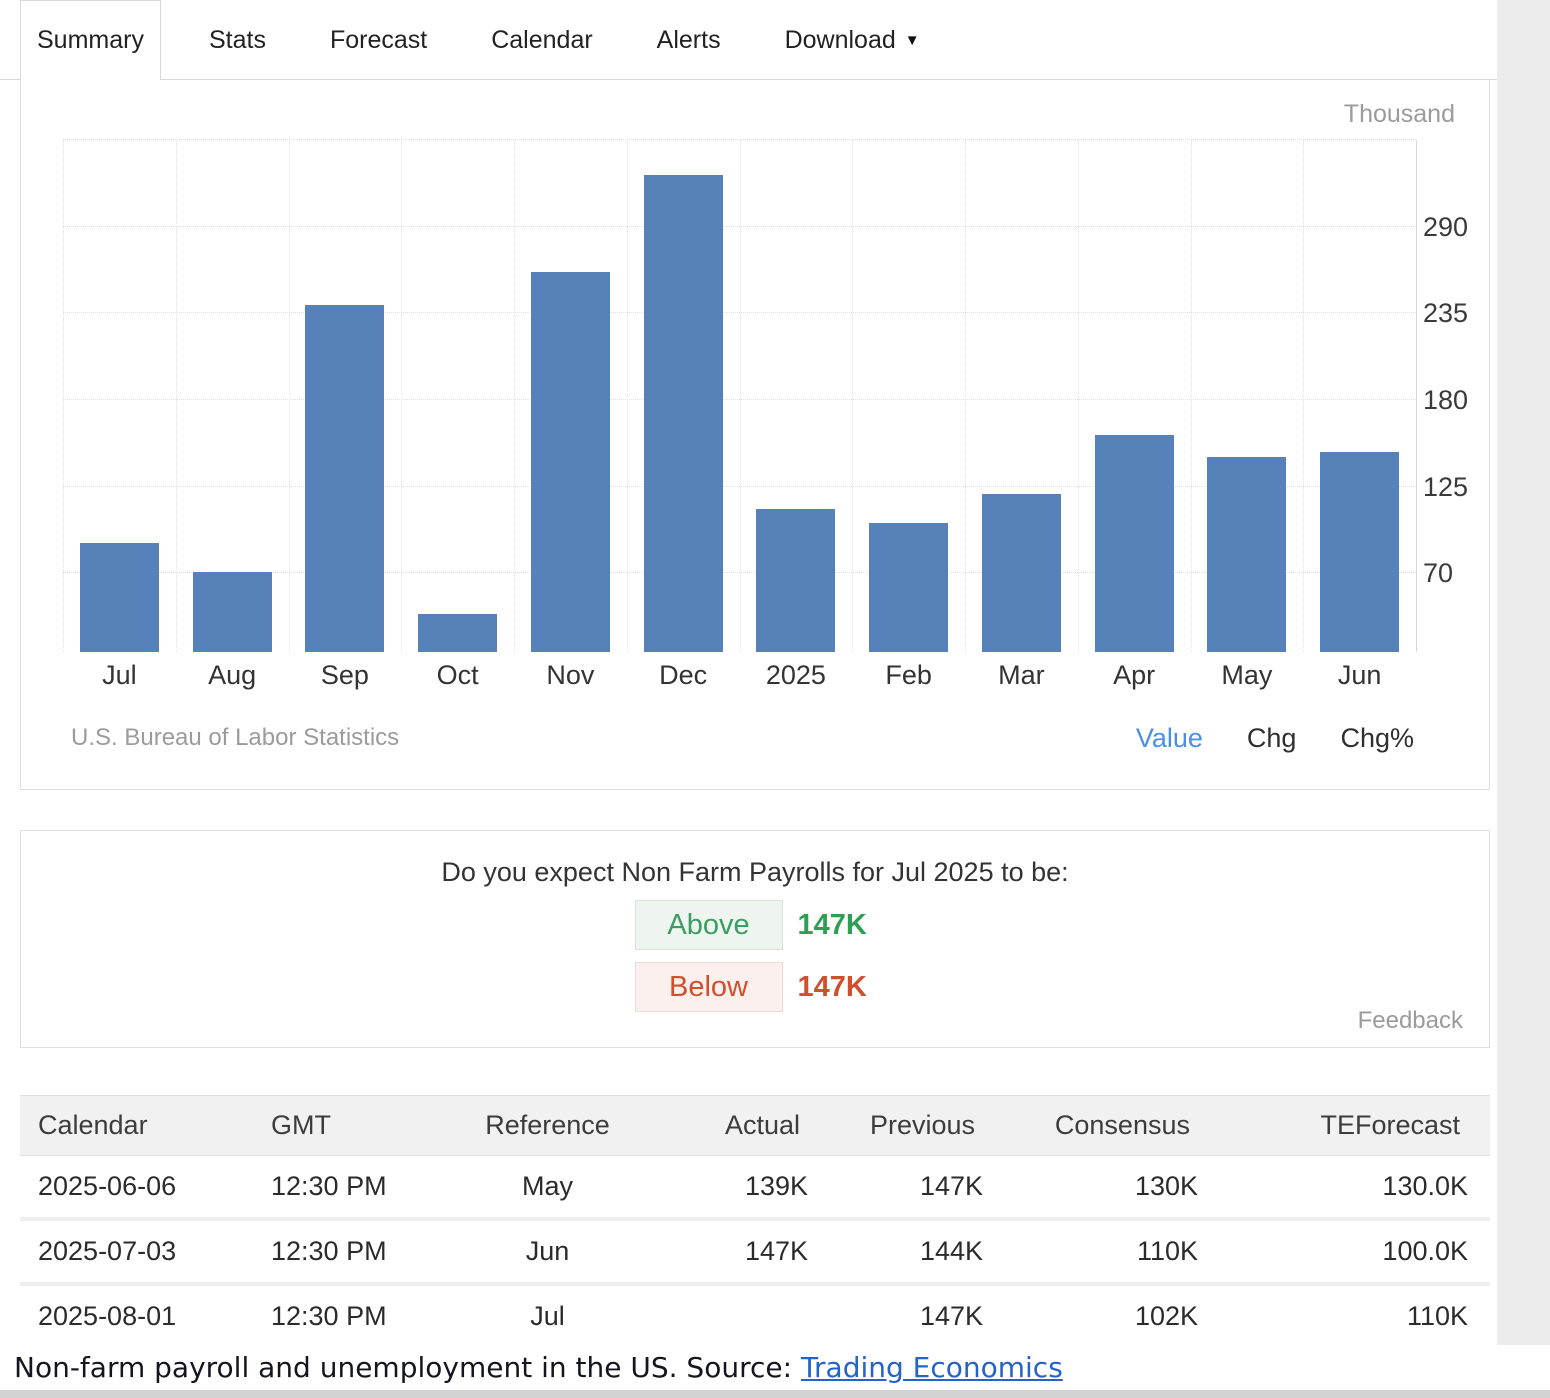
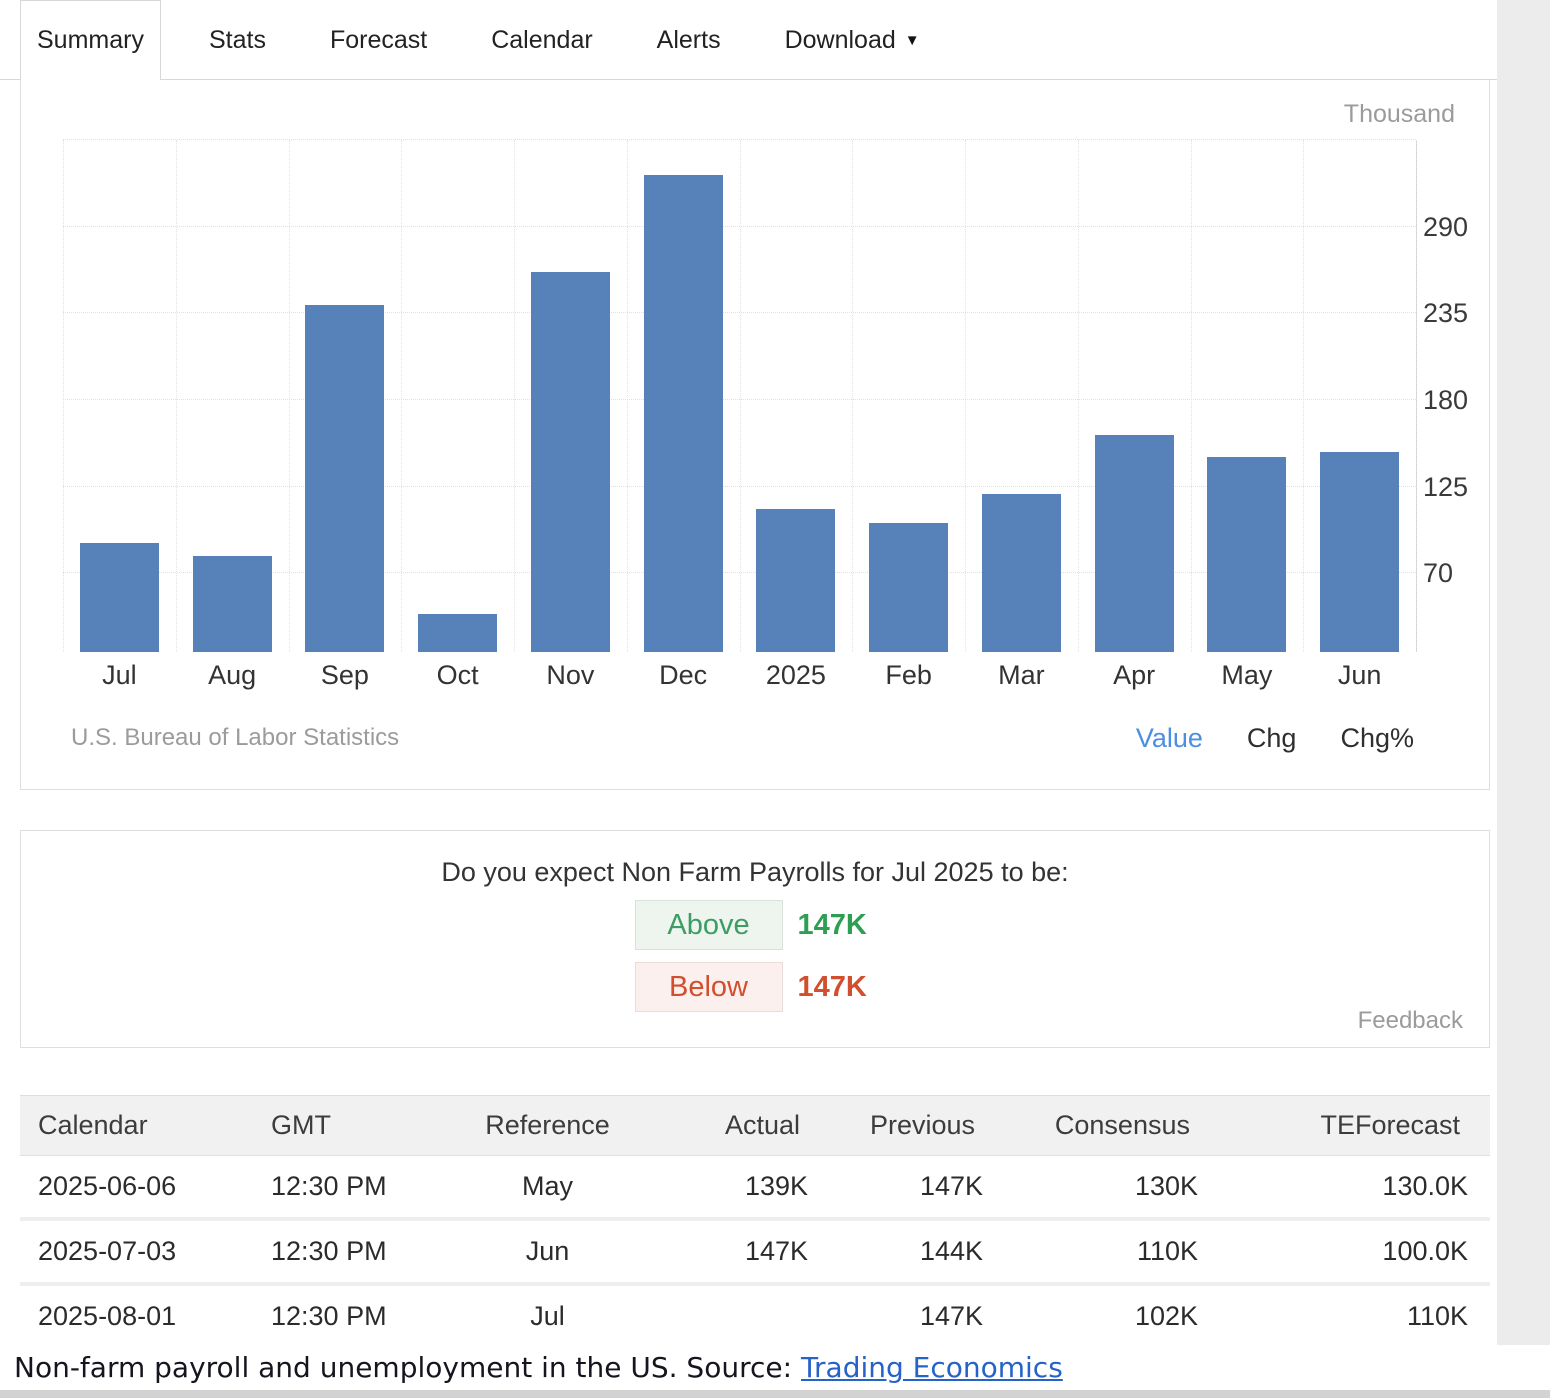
Aug: 71 -> 81
